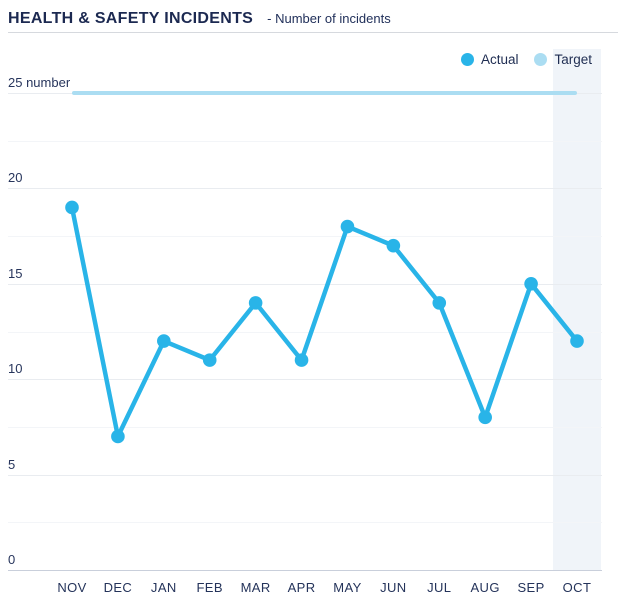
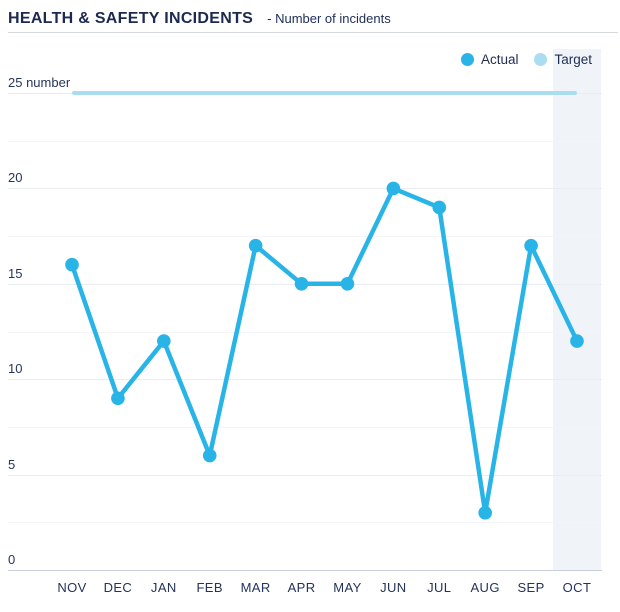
Actual/NOV: 19 -> 16
Actual/DEC: 7 -> 9
Actual/FEB: 11 -> 6
Actual/MAR: 14 -> 17
Actual/APR: 11 -> 15
Actual/MAY: 18 -> 15
Actual/JUN: 17 -> 20
Actual/JUL: 14 -> 19
Actual/AUG: 8 -> 3
Actual/SEP: 15 -> 17
